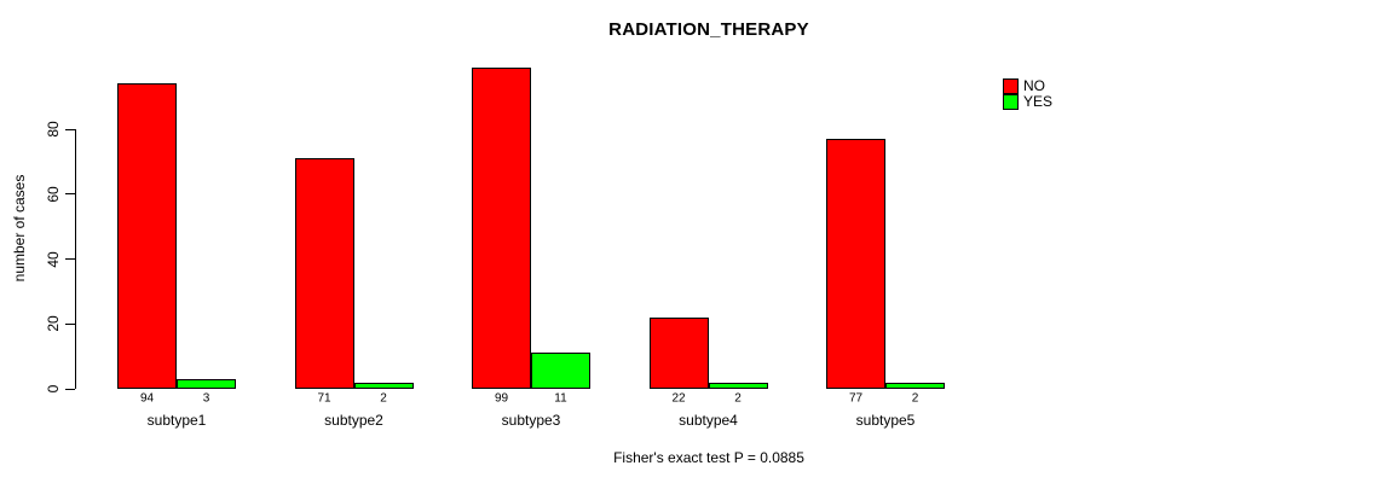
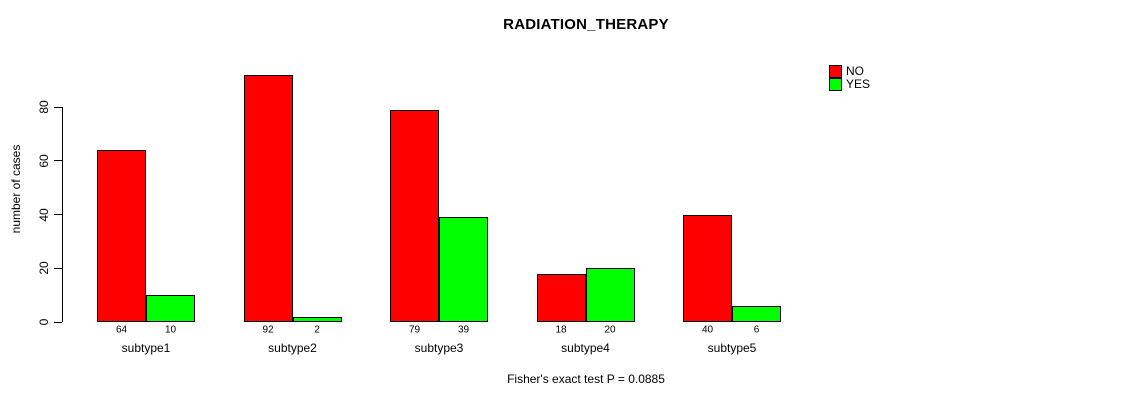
NO/subtype1: 94 -> 64
YES/subtype1: 3 -> 10
NO/subtype2: 71 -> 92
NO/subtype3: 99 -> 79
YES/subtype3: 11 -> 39
NO/subtype4: 22 -> 18
YES/subtype4: 2 -> 20
NO/subtype5: 77 -> 40
YES/subtype5: 2 -> 6
